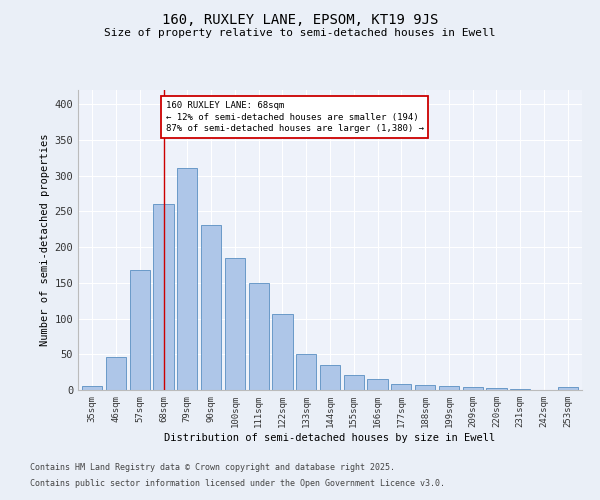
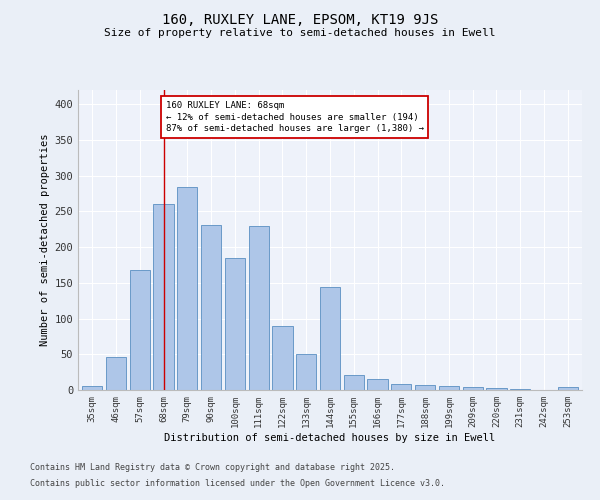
79sqm: 311 -> 284
111sqm: 150 -> 230
122sqm: 107 -> 90
144sqm: 35 -> 144
